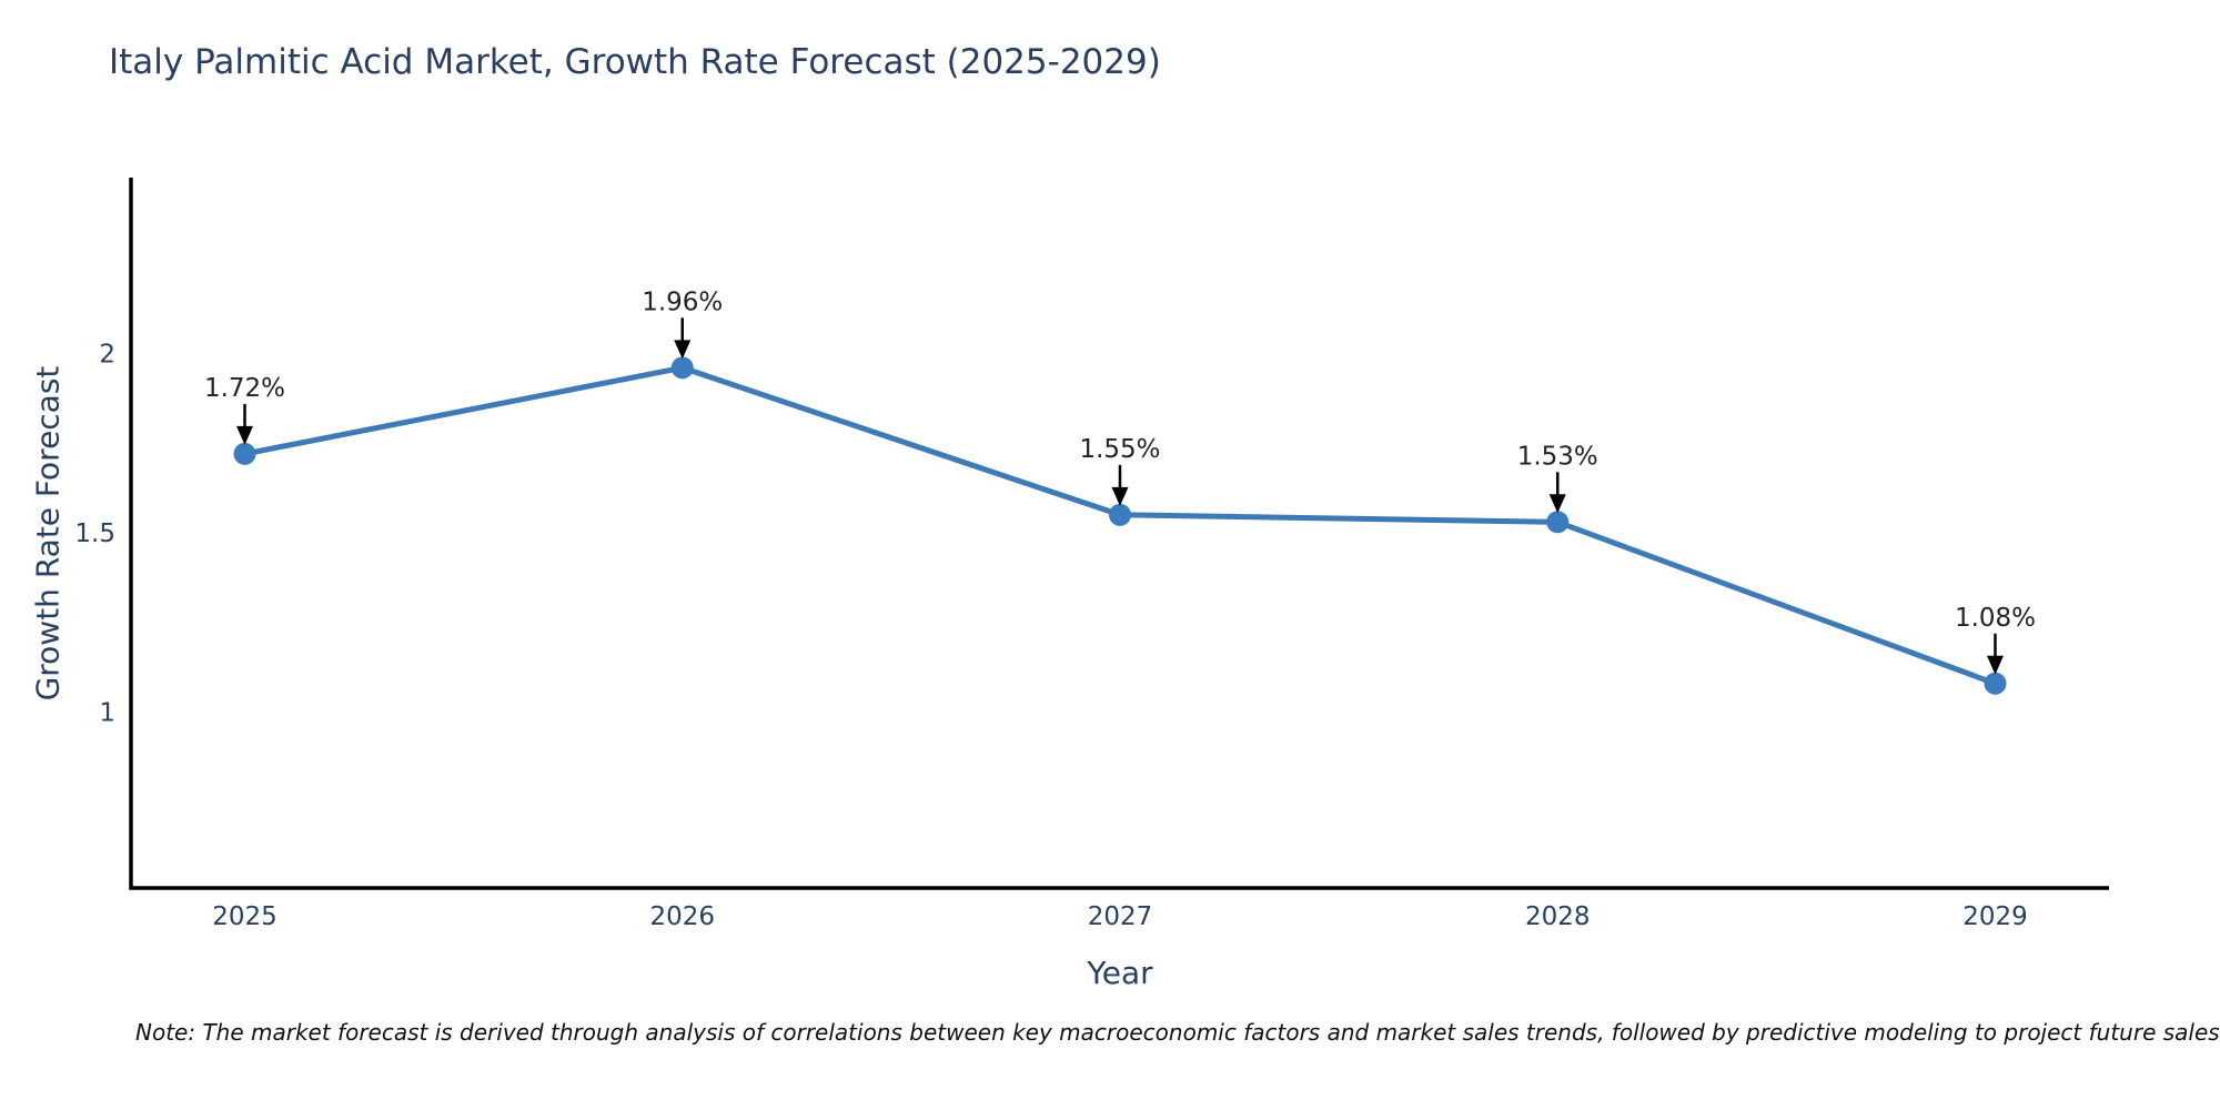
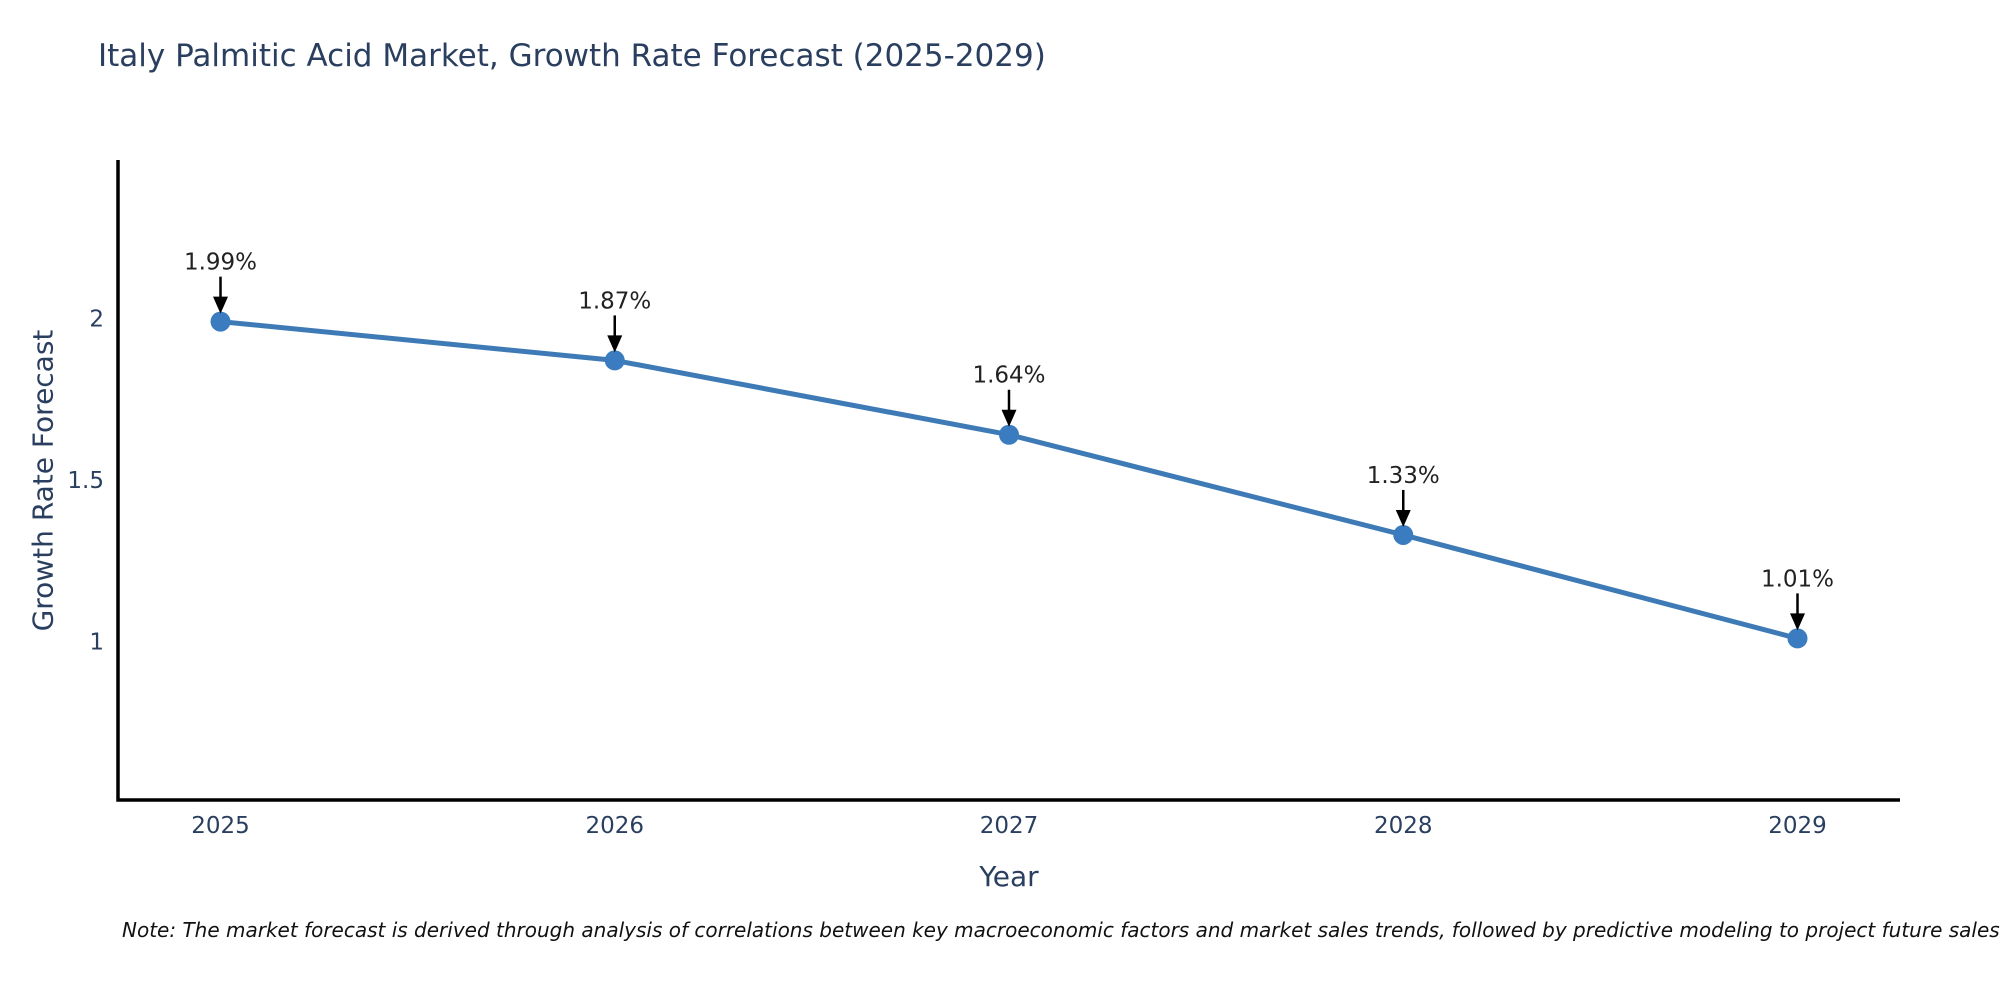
2025: 1.72% -> 1.99%
2026: 1.96% -> 1.87%
2027: 1.55% -> 1.64%
2028: 1.53% -> 1.33%
2029: 1.08% -> 1.01%
